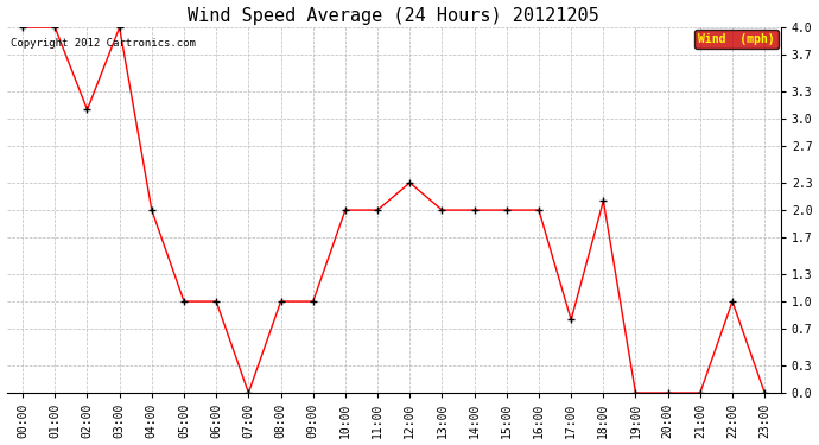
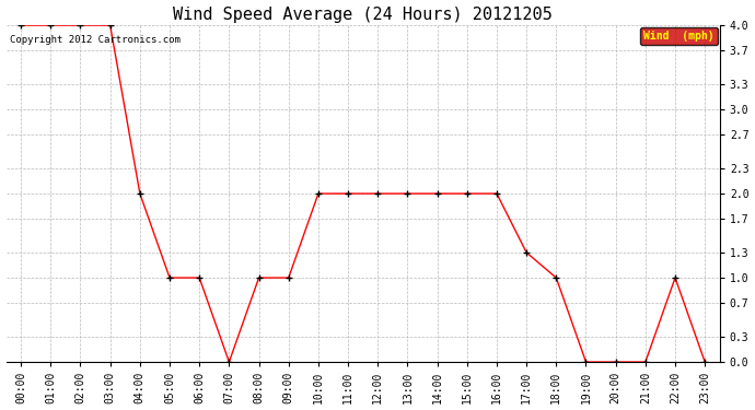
02:00: 3.1 -> 4.0
12:00: 2.3 -> 2.0
17:00: 0.8 -> 1.3
18:00: 2.1 -> 1.0
